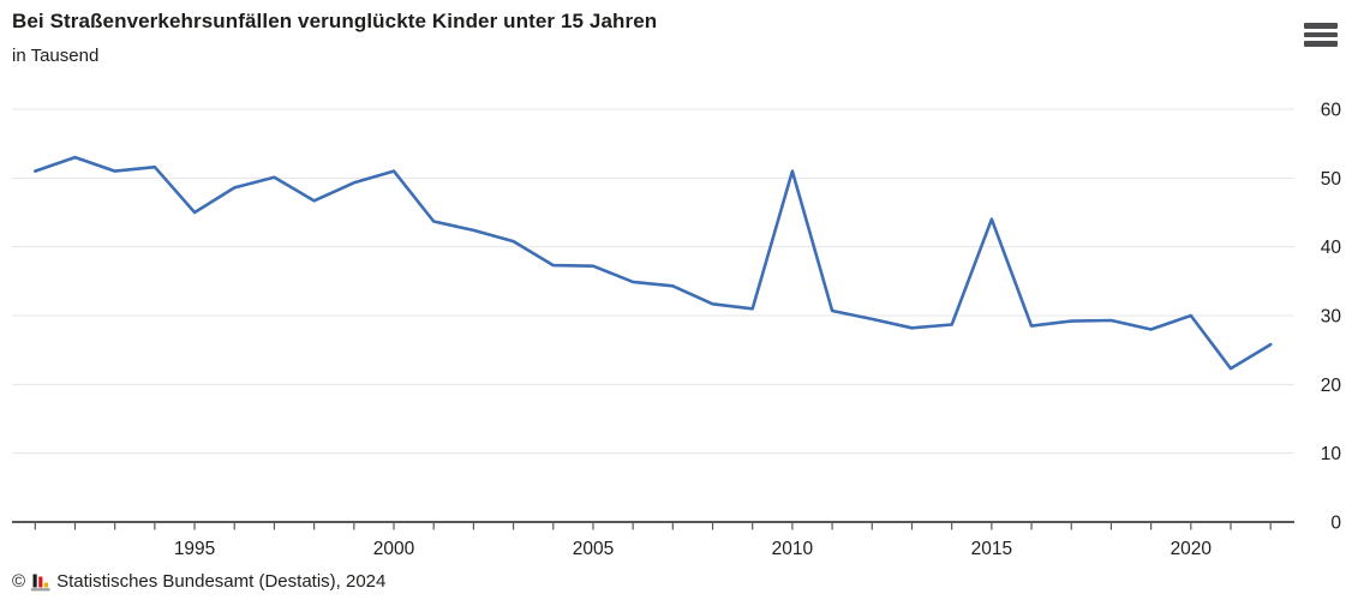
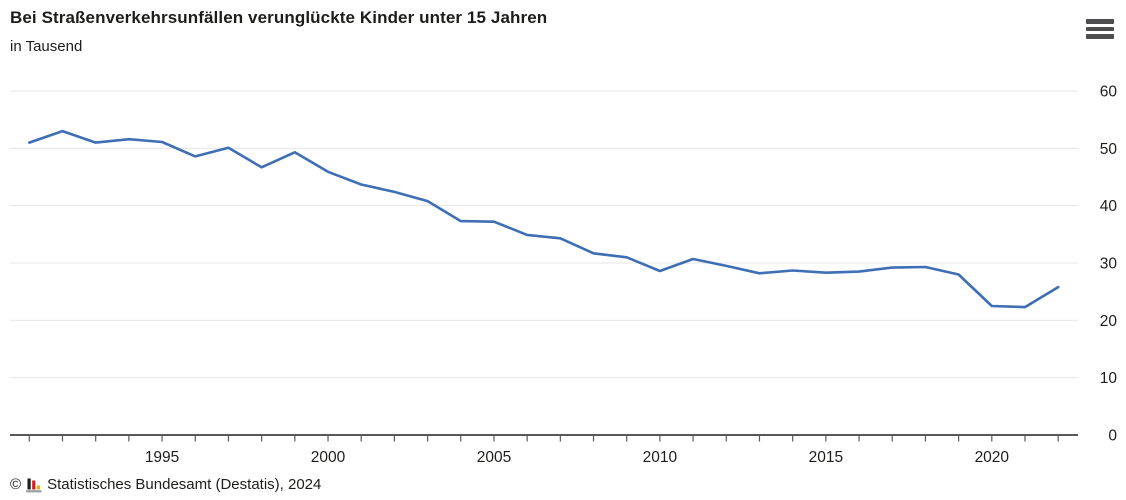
1995: 45 -> 51
2000: 51 -> 46
2010: 51 -> 29
2015: 44 -> 28
2020: 30 -> 22
